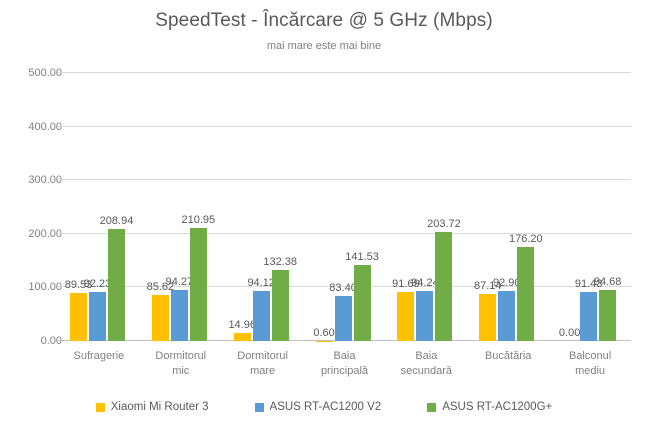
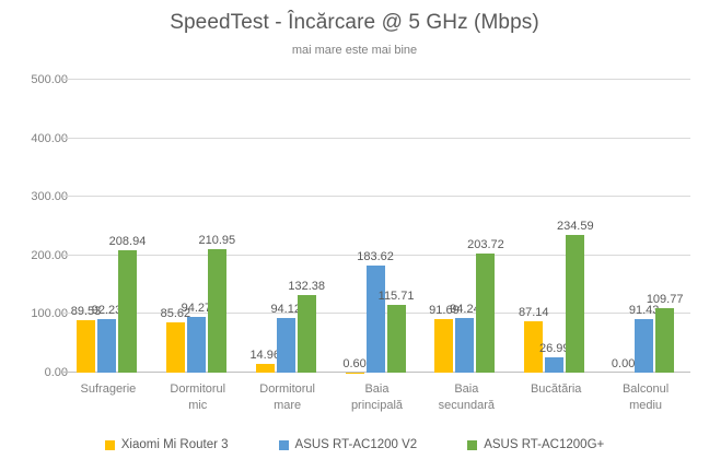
ASUS RT-AC1200 V2/Baia principală: 83.40 -> 183.62
ASUS RT-AC1200G+/Baia principală: 141.53 -> 115.71
ASUS RT-AC1200 V2/Bucătăria: 92.90 -> 26.99
ASUS RT-AC1200G+/Bucătăria: 176.20 -> 234.59
ASUS RT-AC1200G+/Balconul mediu: 94.68 -> 109.77
